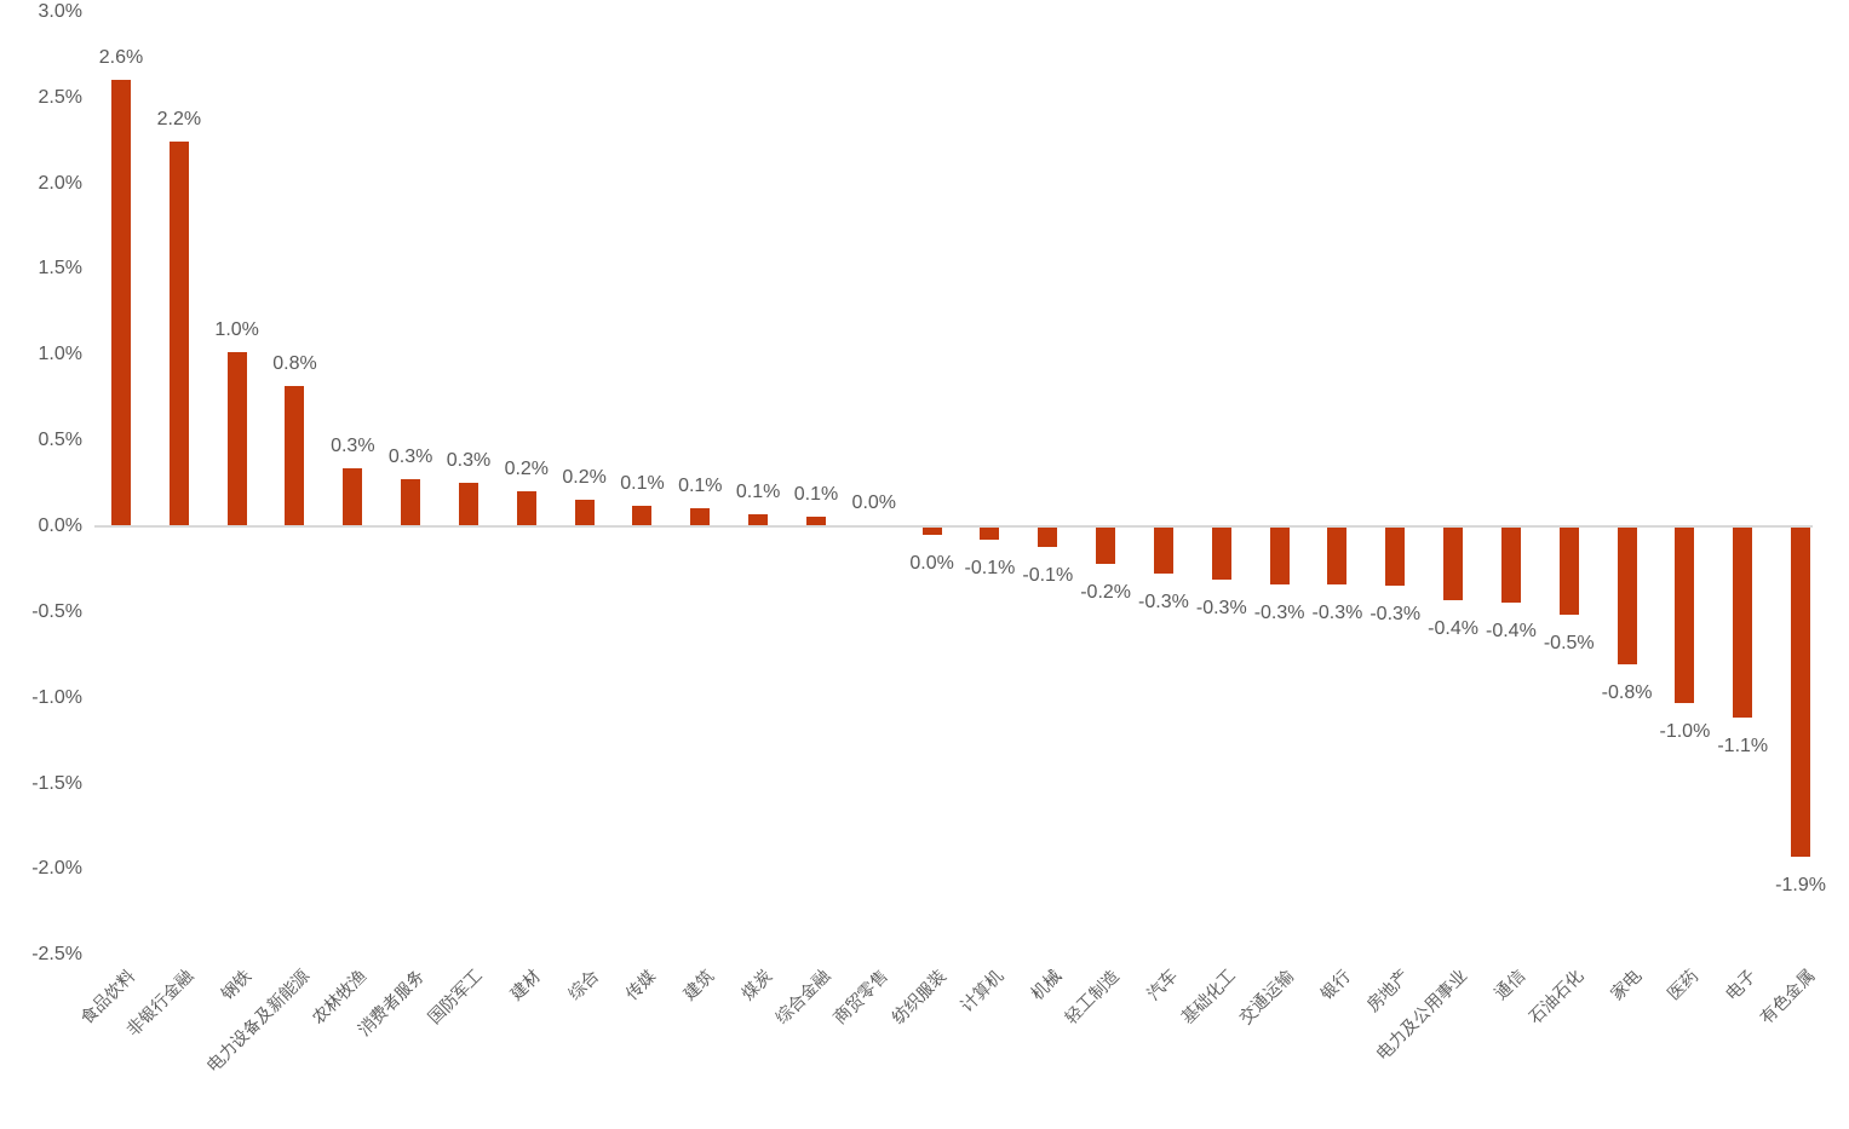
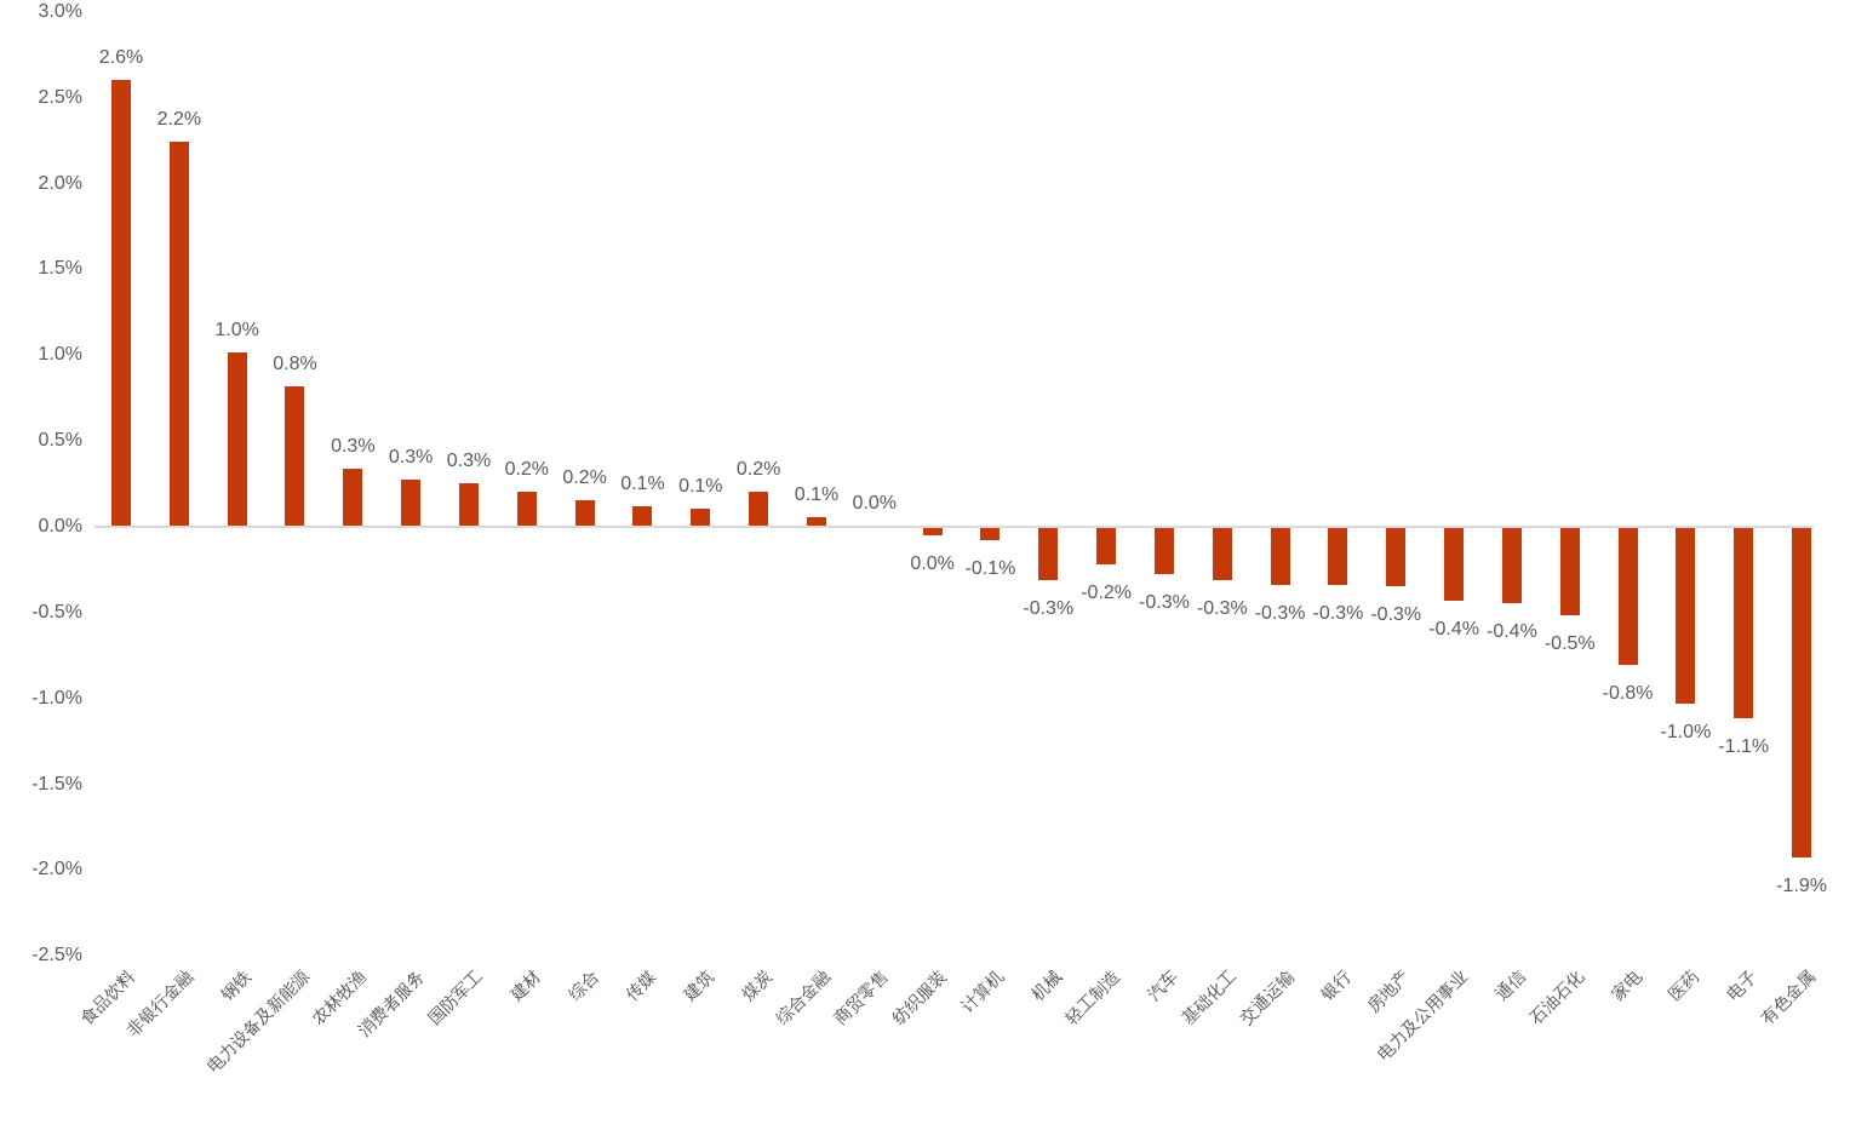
煤炭: 0.1% -> 0.2%
机械: -0.1% -> -0.3%
